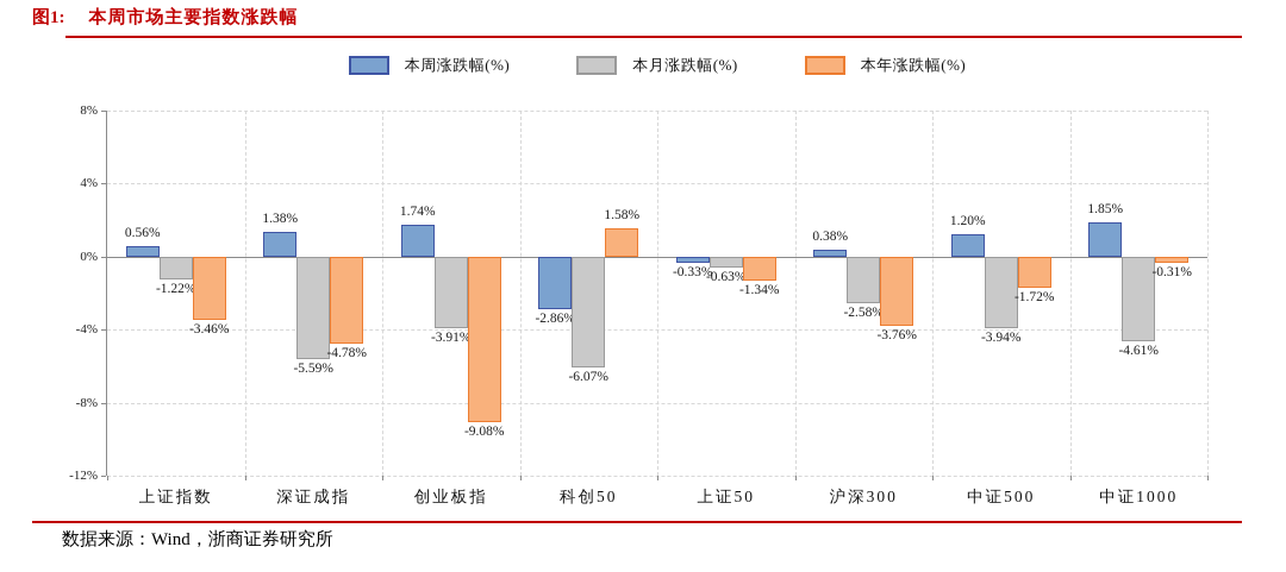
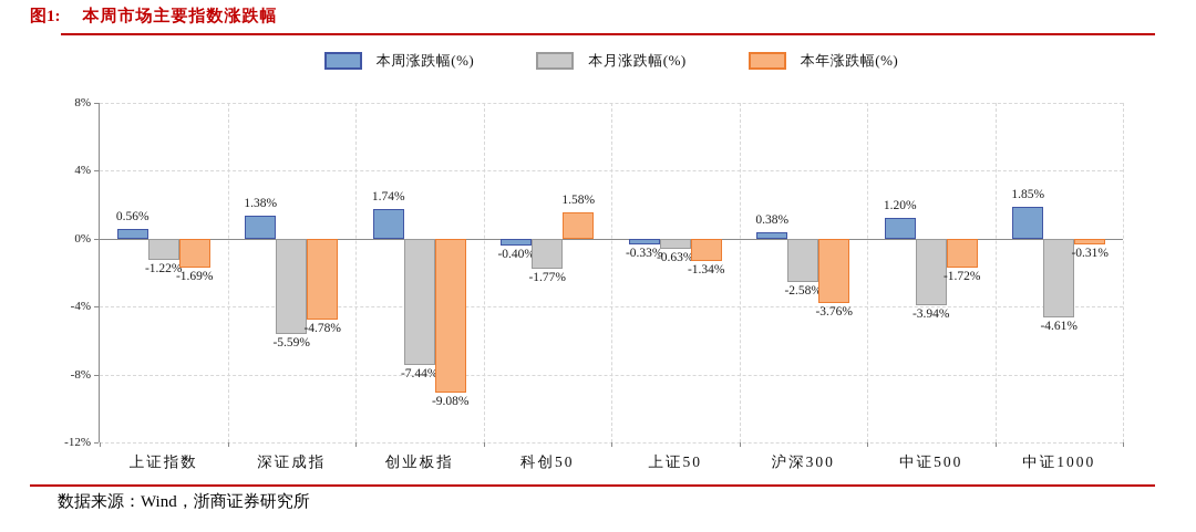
本年涨跌幅(%)/上证指数: -3.46% -> -1.69%
本月涨跌幅(%)/创业板指: -3.91% -> -7.44%
本周涨跌幅(%)/科创50: -2.86% -> -0.40%
本月涨跌幅(%)/科创50: -6.07% -> -1.77%
